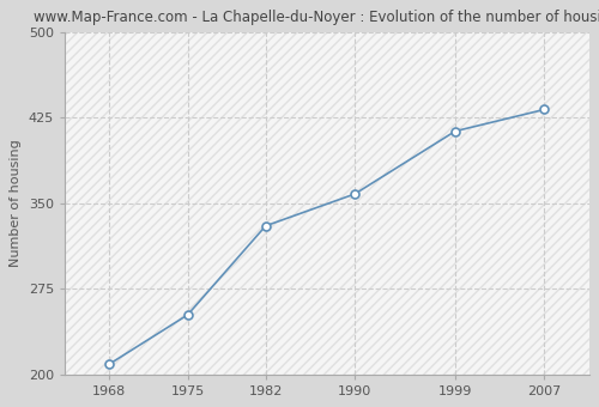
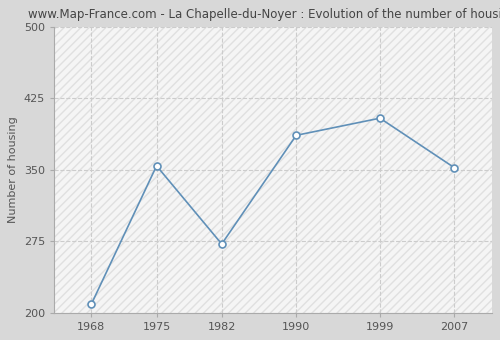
1975: 252 -> 354
1982: 330 -> 272
1990: 358 -> 386
1999: 413 -> 404
2007: 432 -> 352
